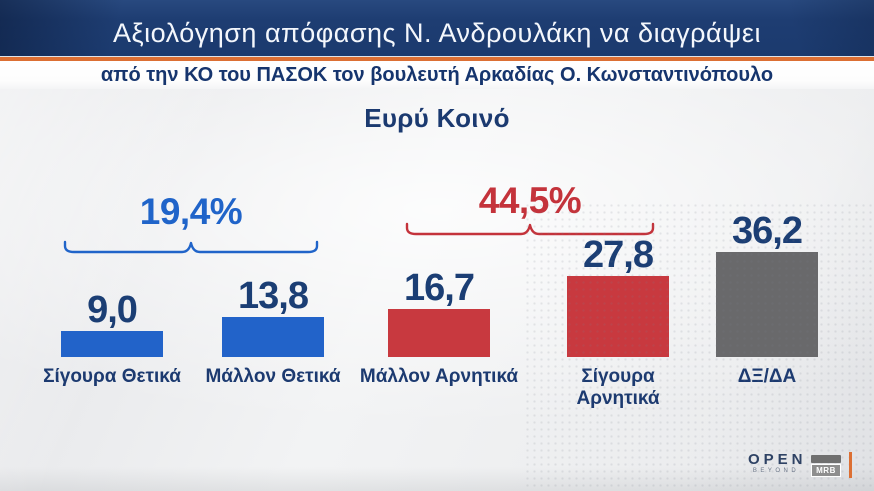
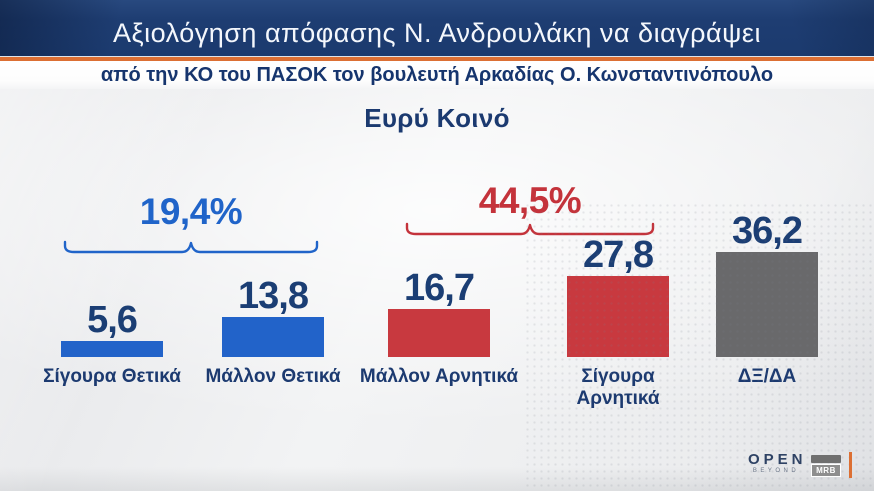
Σίγουρα Θετικά: 9,0 -> 5,6
